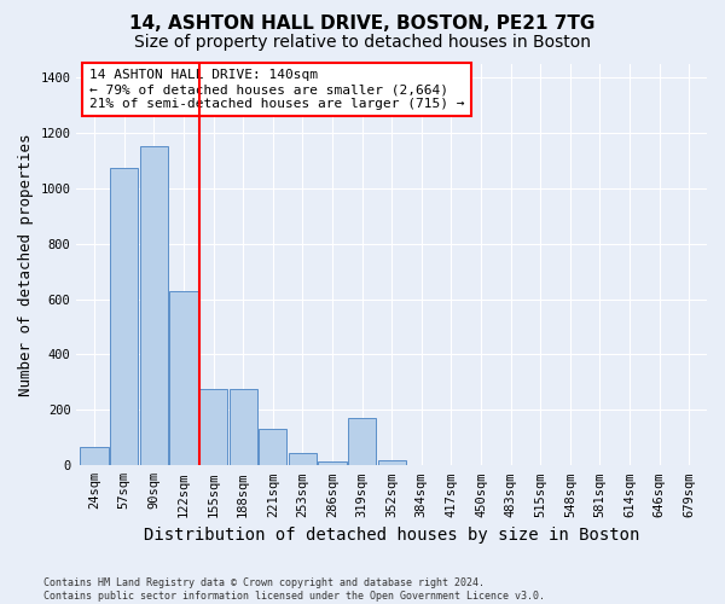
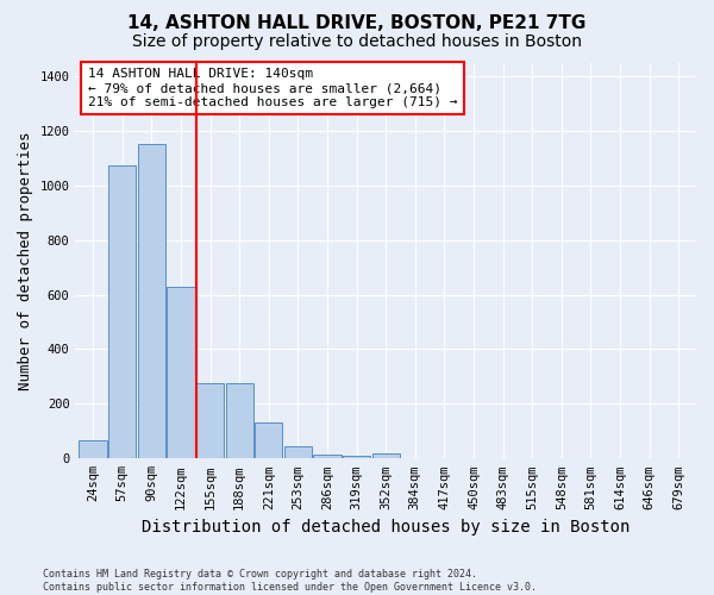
319sqm: 170 -> 10
